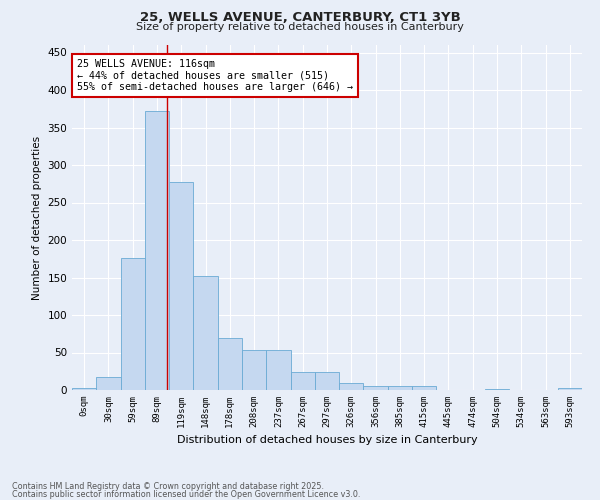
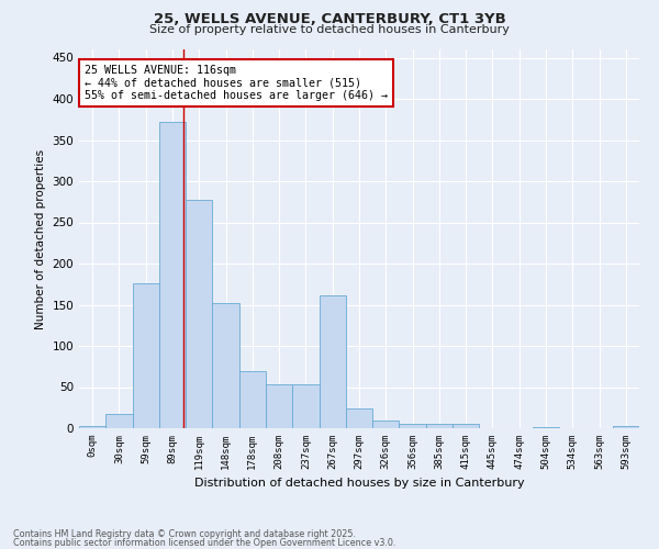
267sqm: 24 -> 162
